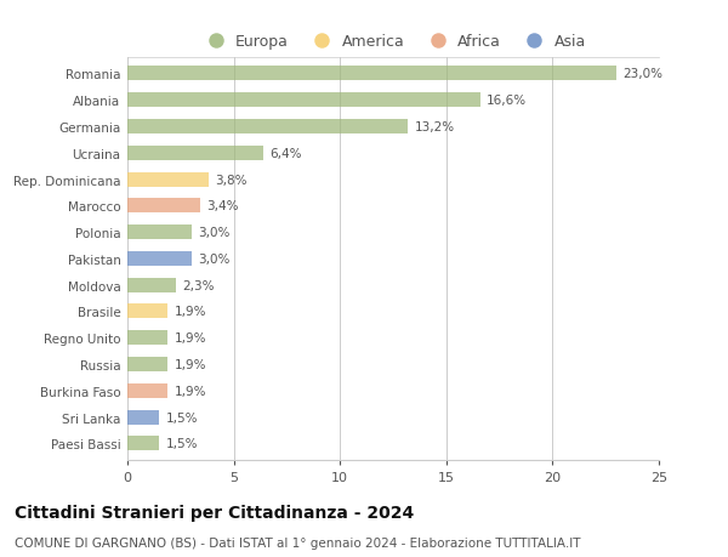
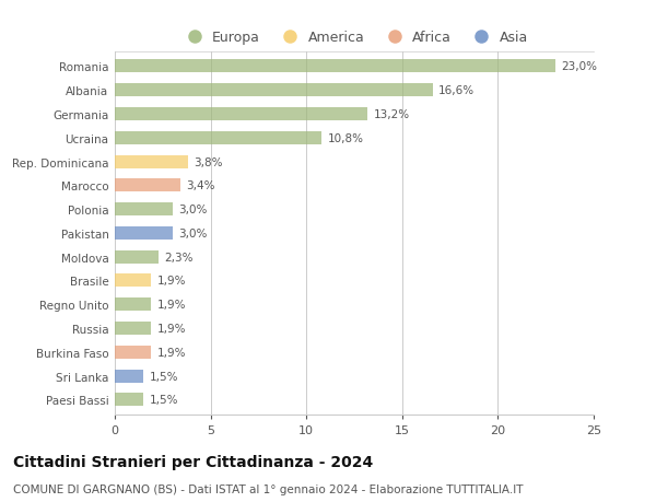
Ucraina: 6,4% -> 10,8%
